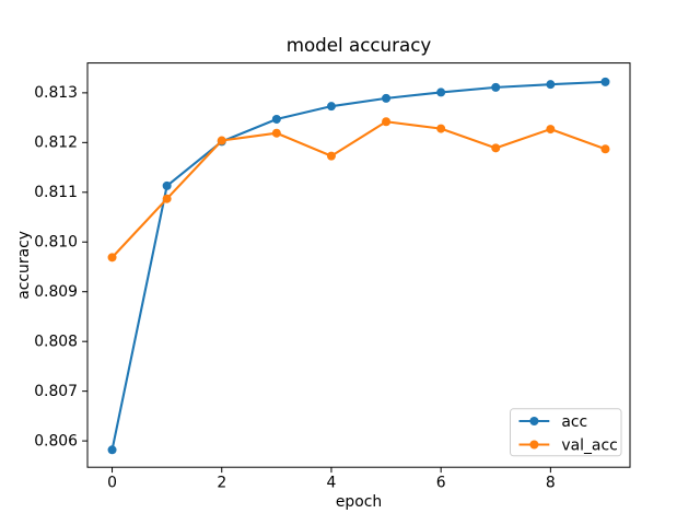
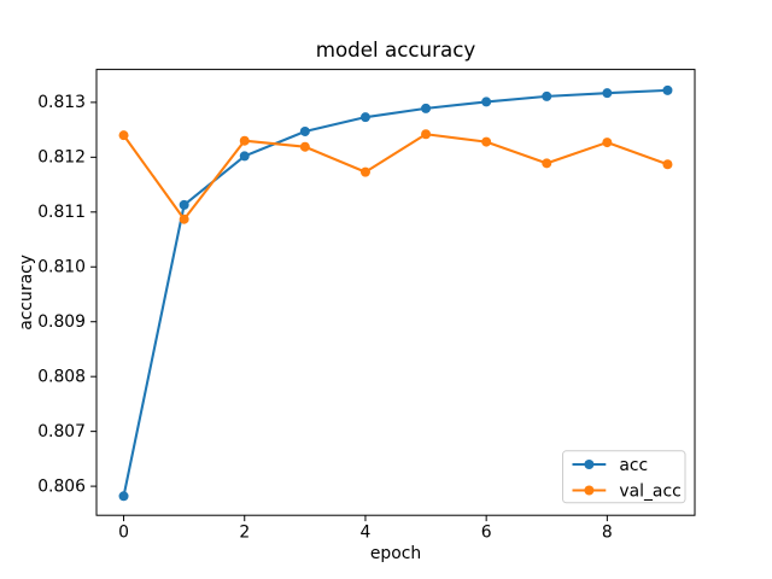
val_acc/0: 0.8097 -> 0.8124
val_acc/2: 0.8120 -> 0.8123
